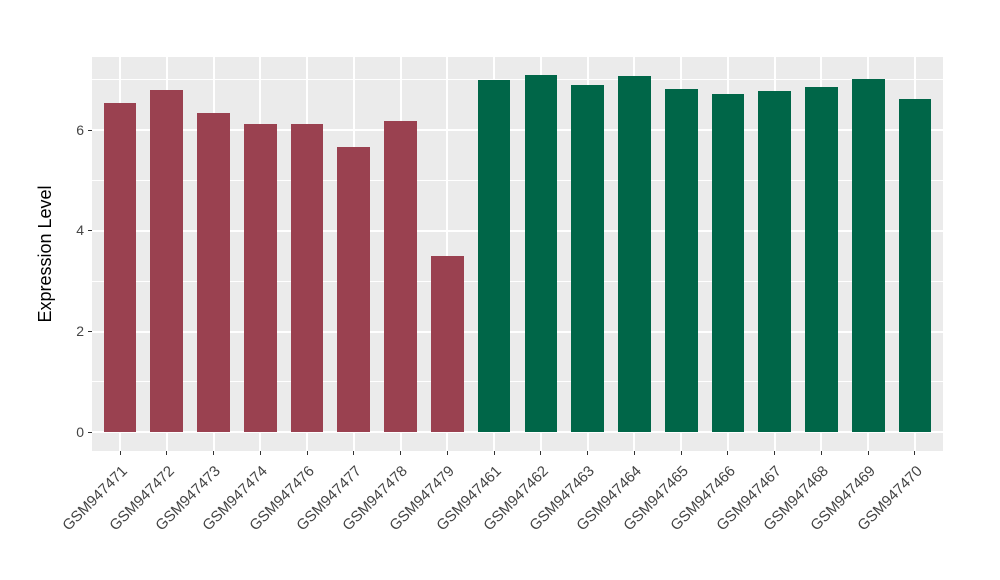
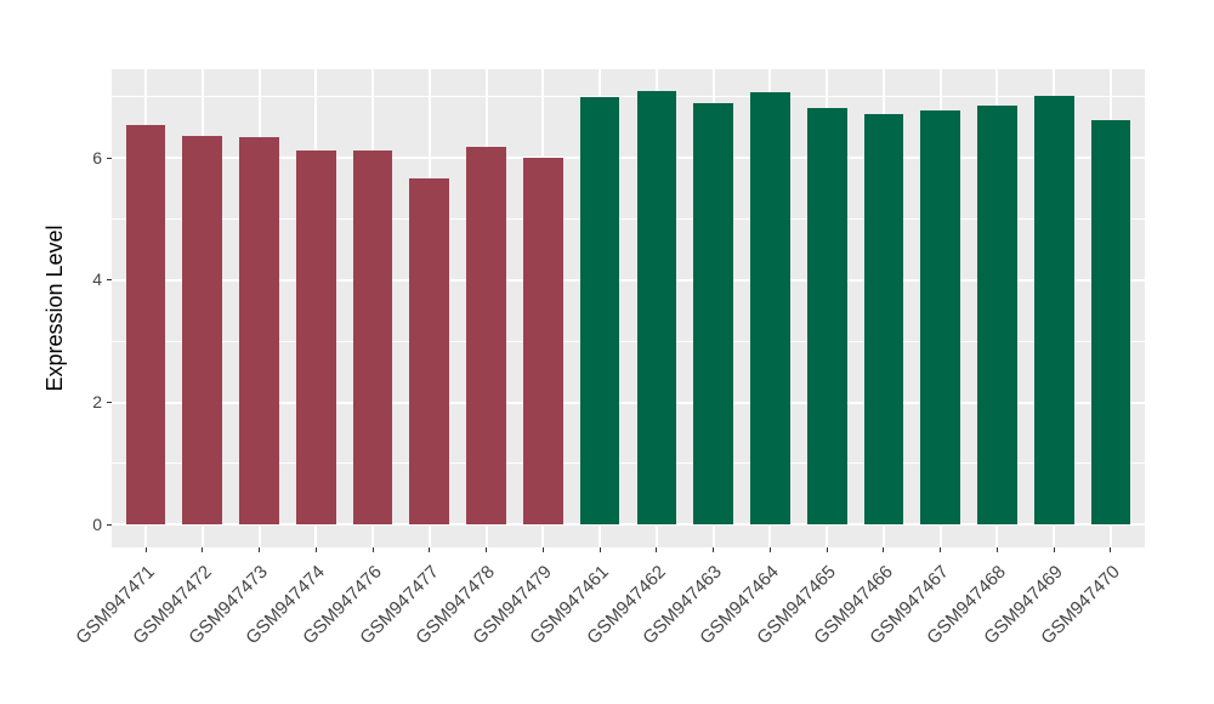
GSM947472: 6.8 -> 6.3
GSM947479: 3.5 -> 6.0
